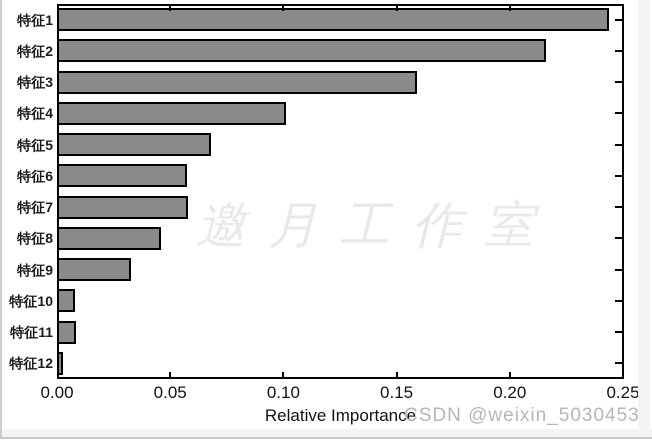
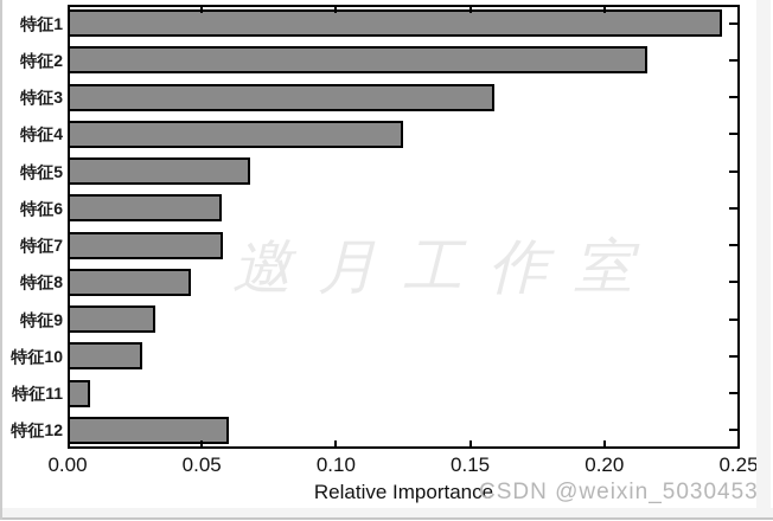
特征4: 0.101 -> 0.125
特征10: 0.008 -> 0.028
特征12: 0.003 -> 0.060
